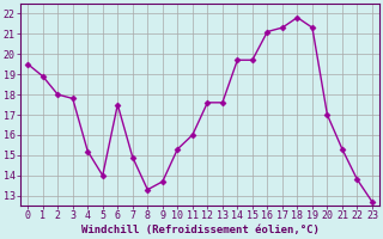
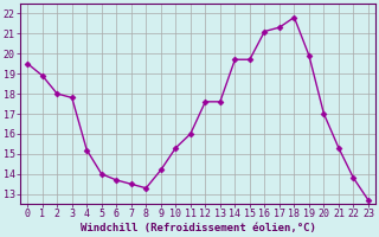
6: 17.5 -> 13.7
7: 14.9 -> 13.5
9: 13.7 -> 14.2
19: 21.3 -> 19.9
